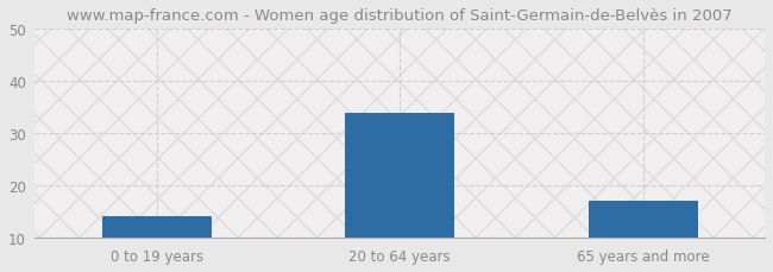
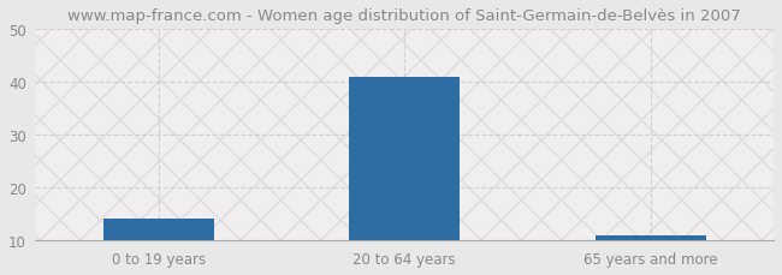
20 to 64 years: 34 -> 41
65 years and more: 17 -> 11
